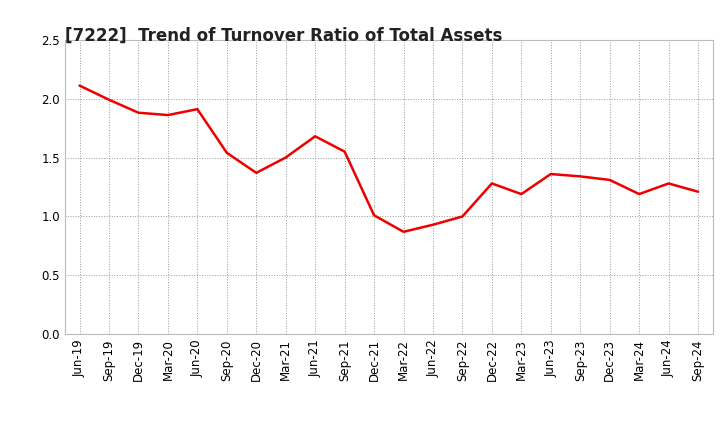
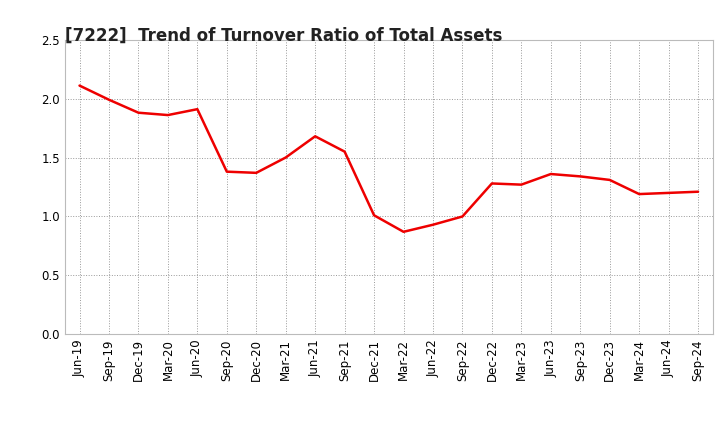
Sep-20: 1.54 -> 1.38
Mar-23: 1.19 -> 1.27
Jun-24: 1.28 -> 1.20
